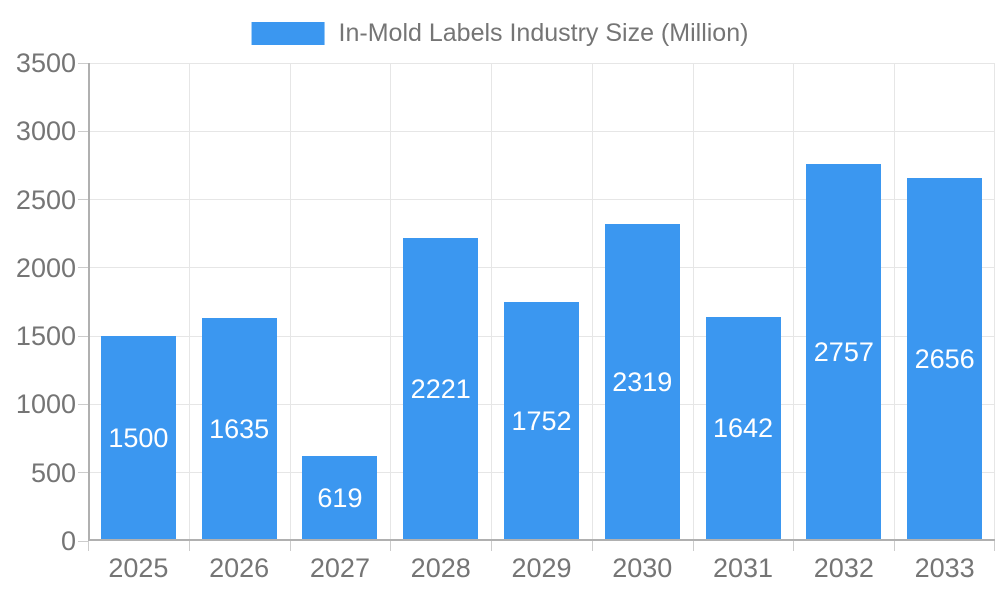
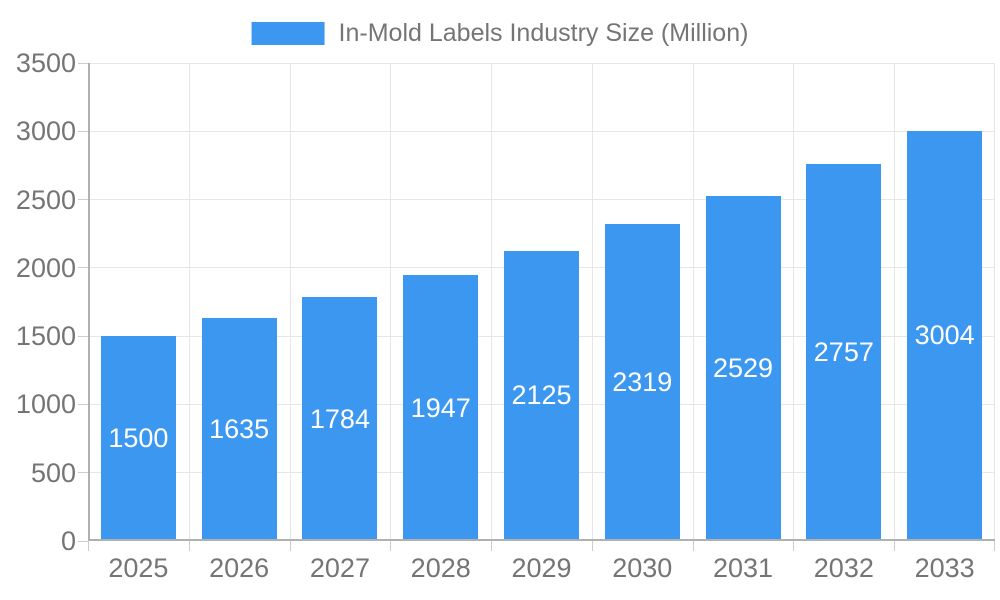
2027: 619 -> 1784
2028: 2221 -> 1947
2029: 1752 -> 2125
2031: 1642 -> 2529
2033: 2656 -> 3004
